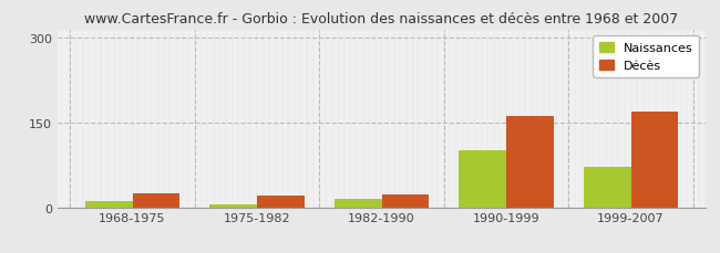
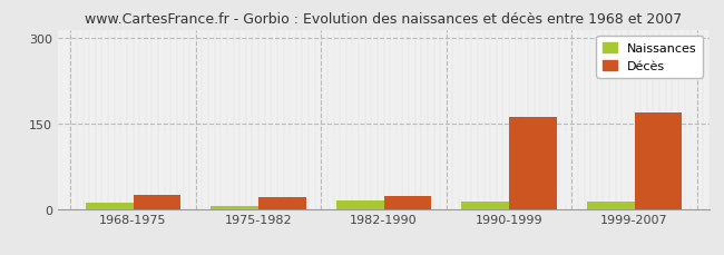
Naissances/1990-1999: 100 -> 12
Naissances/1999-2007: 72 -> 12
